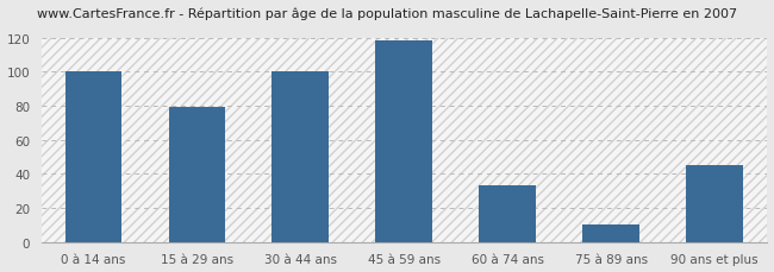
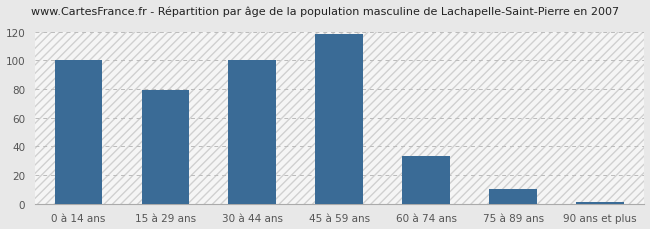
90 ans et plus: 45 -> 1
